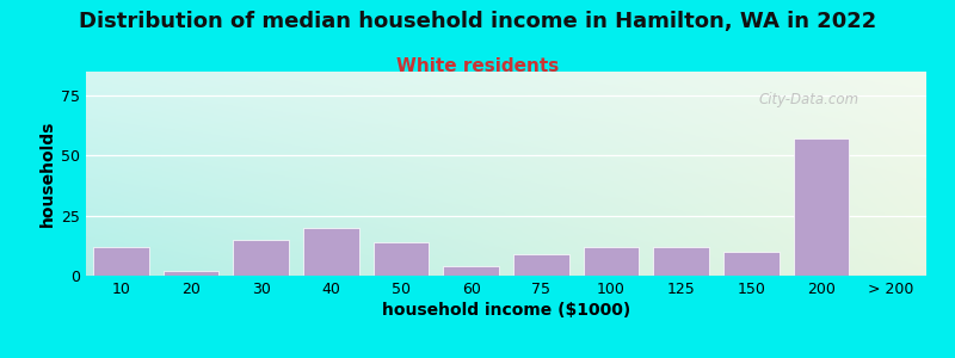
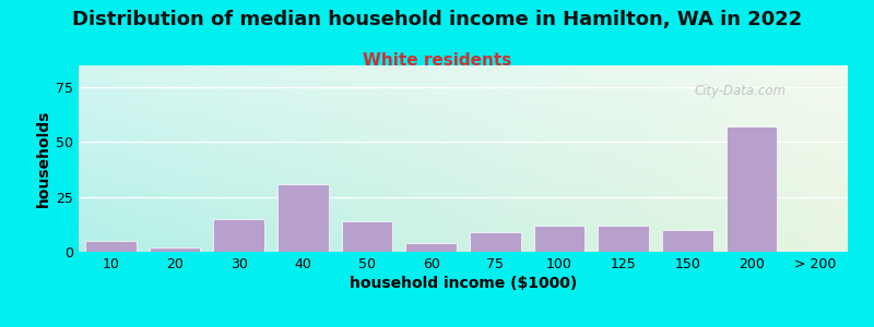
10: 12 -> 5
40: 20 -> 31
